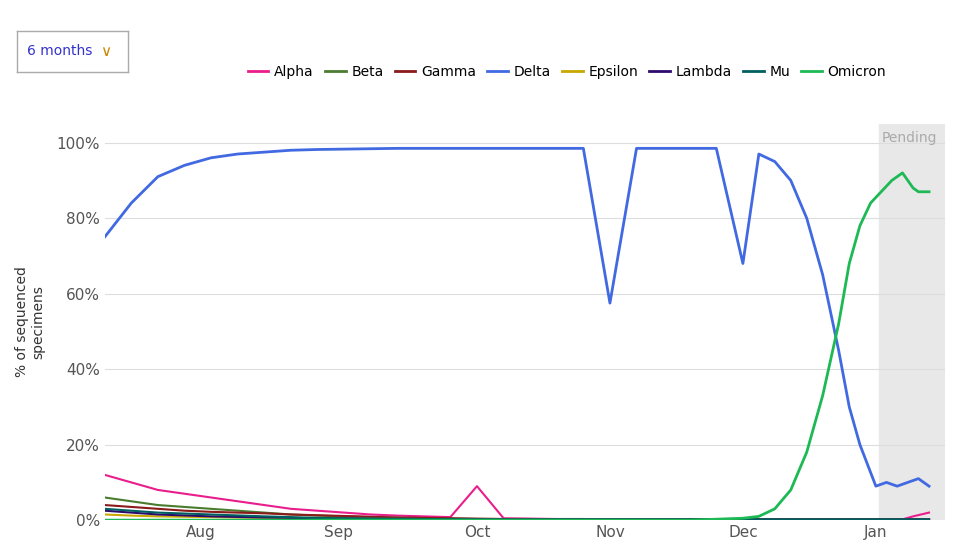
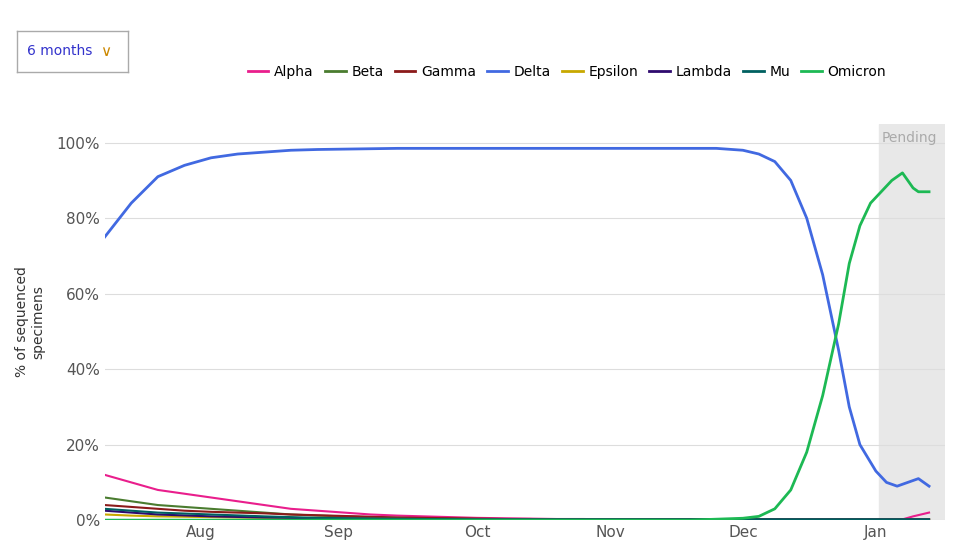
Alpha/Oct: 9.0% -> 0.6%
Delta/Nov: 57.5% -> 98.5%
Delta/Dec: 68.0% -> 98.0%
Delta/Jan: 9.0% -> 13.0%
